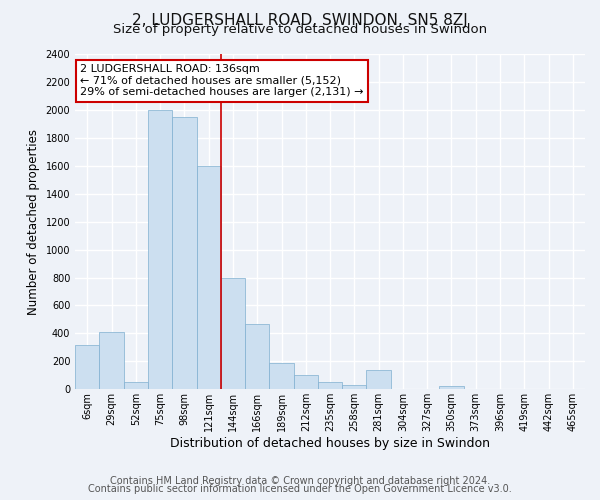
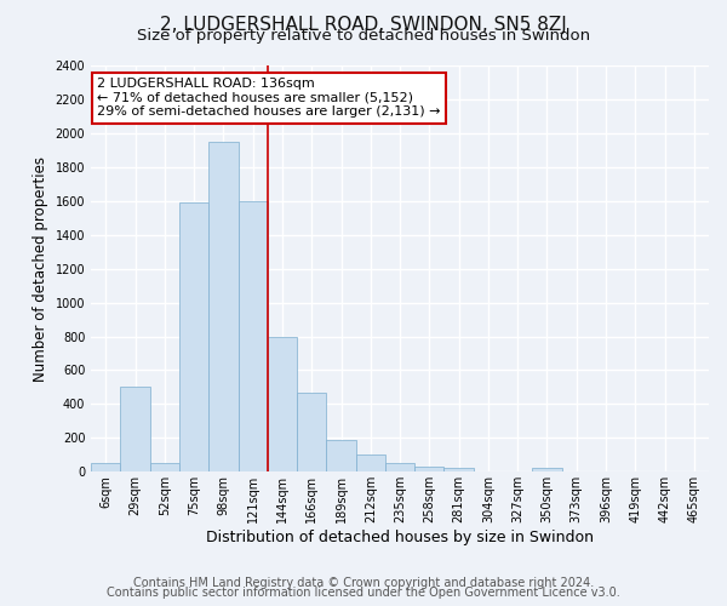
6sqm: 320 -> 60
29sqm: 410 -> 500
75sqm: 2000 -> 1590
281sqm: 140 -> 20
